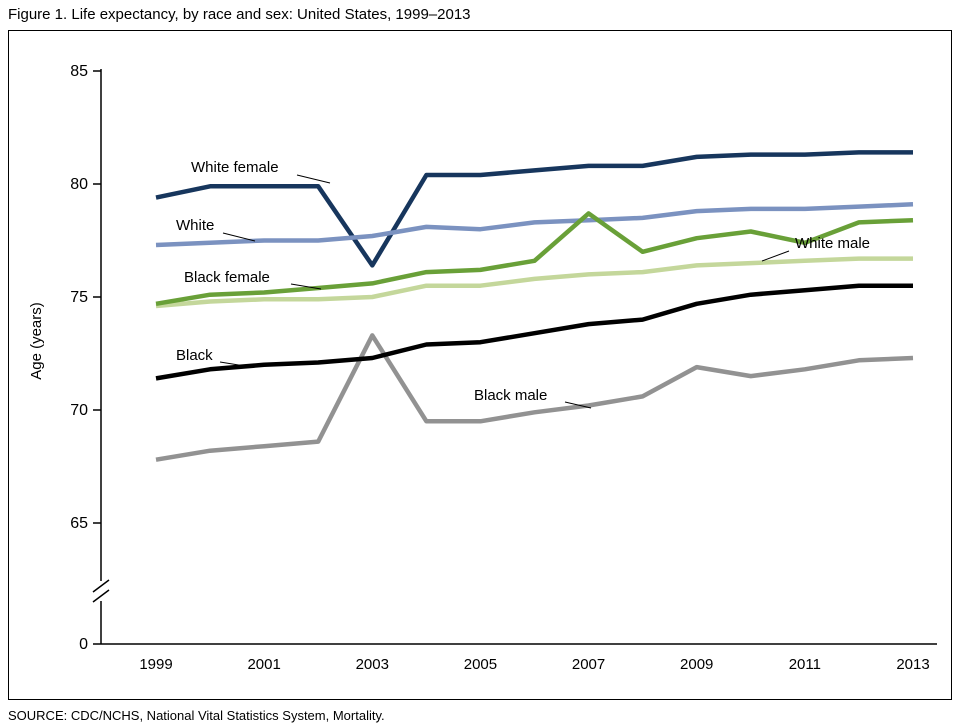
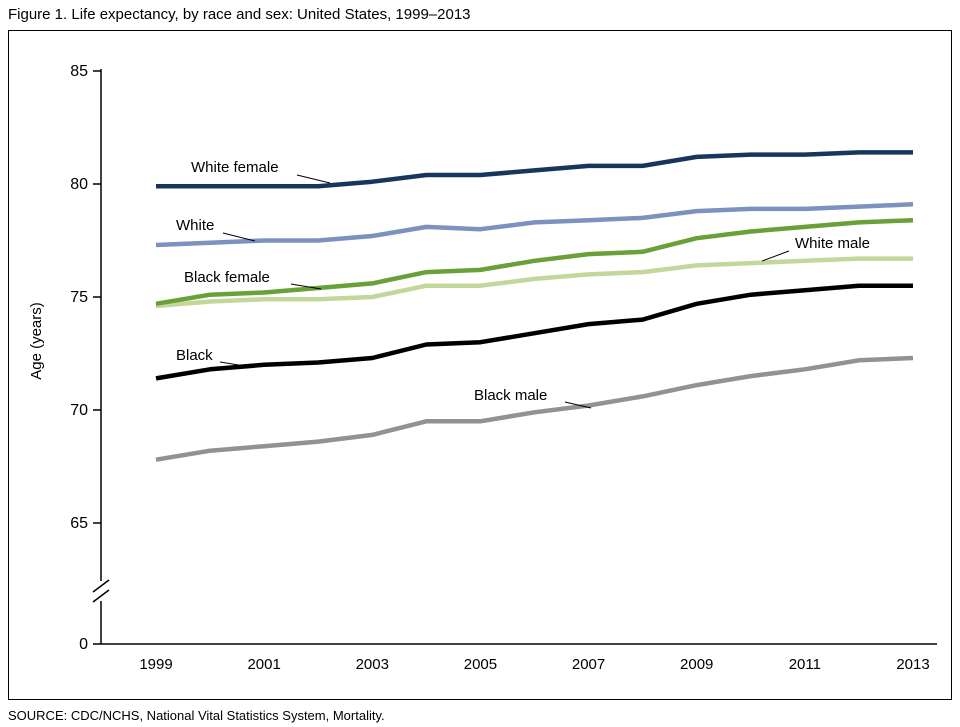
White female/1999: 79.4 -> 79.9
White female/2003: 76.4 -> 80.1
Black male/2003: 73.3 -> 68.9
Black female/2007: 78.7 -> 76.9
Black male/2009: 71.9 -> 71.1
Black female/2011: 77.4 -> 78.1
